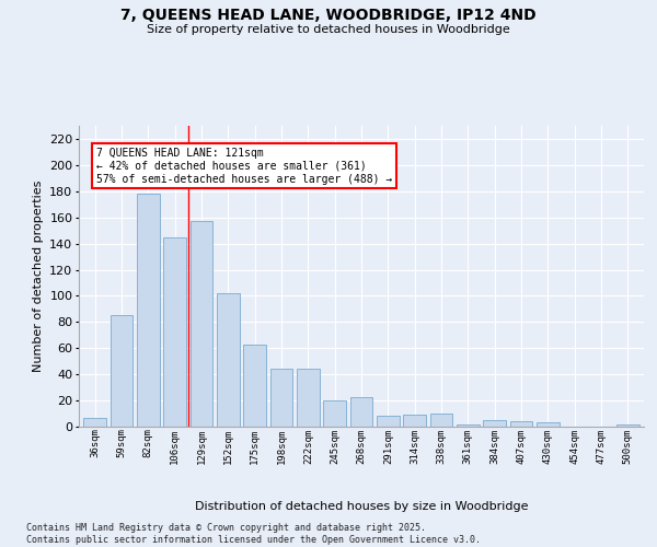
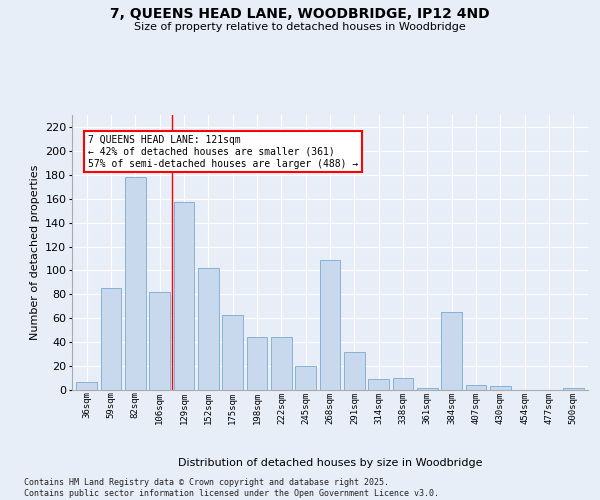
106sqm: 145 -> 82
268sqm: 23 -> 109
291sqm: 8 -> 32
384sqm: 5 -> 65
